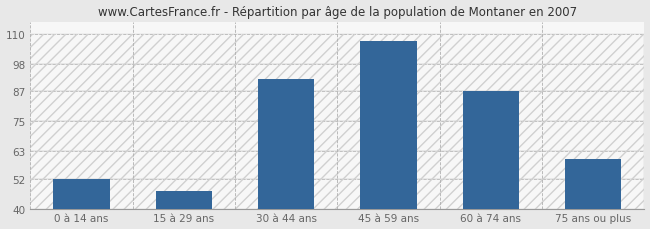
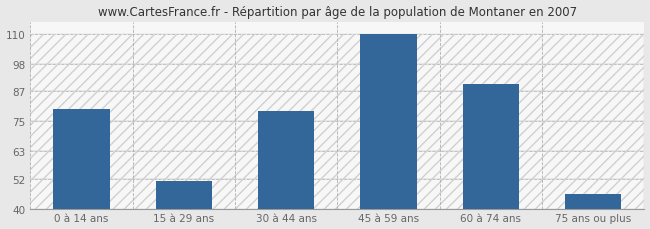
0 à 14 ans: 52 -> 80
15 à 29 ans: 47 -> 51
30 à 44 ans: 92 -> 79
45 à 59 ans: 107 -> 110
60 à 74 ans: 87 -> 90
75 ans ou plus: 60 -> 46
